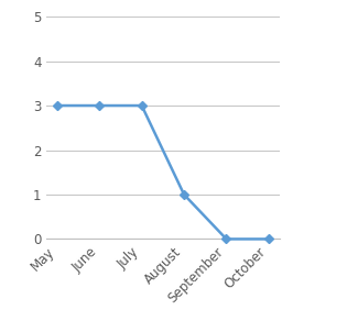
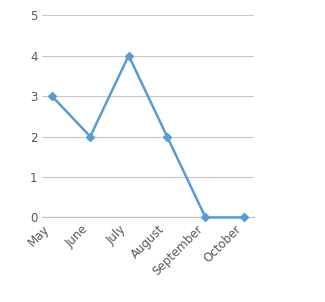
June: 3 -> 2
July: 3 -> 4
August: 1 -> 2
